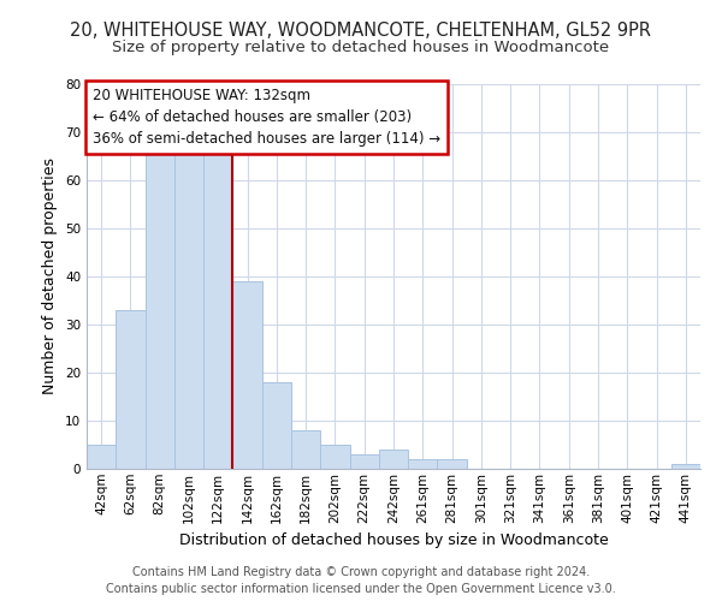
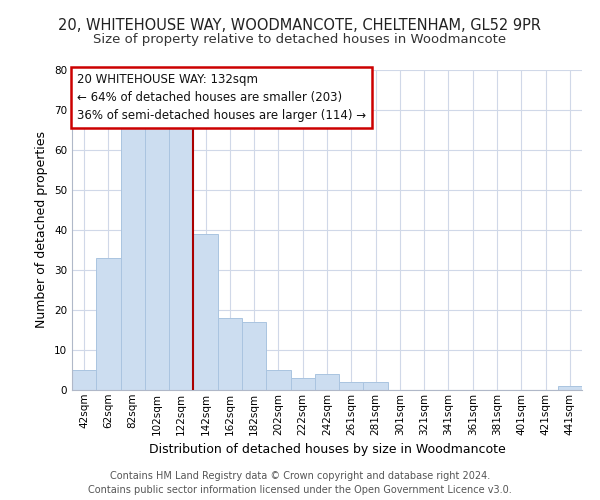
182sqm: 8 -> 17
